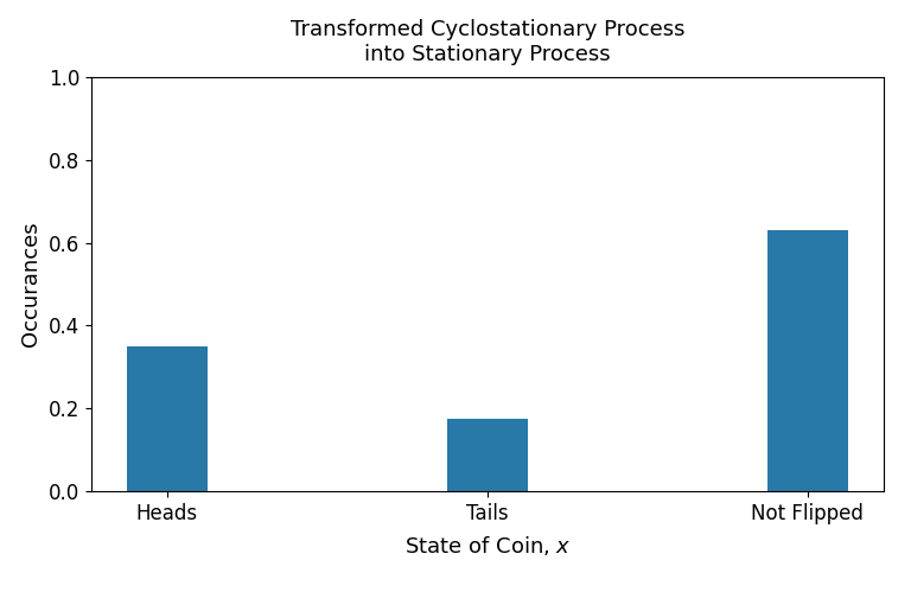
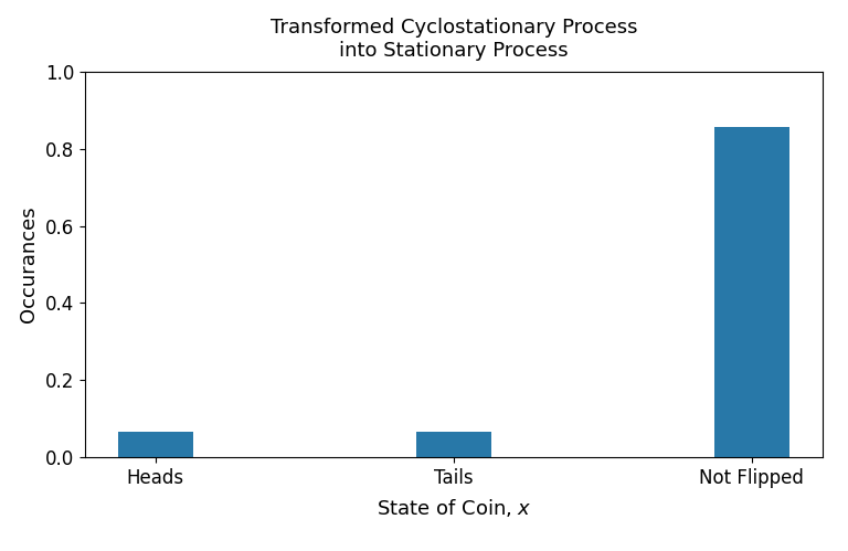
Heads: 0.350 -> 0.065
Tails: 0.175 -> 0.065
Not Flipped: 0.630 -> 0.857
